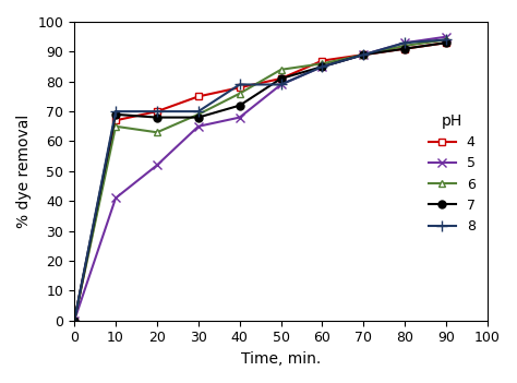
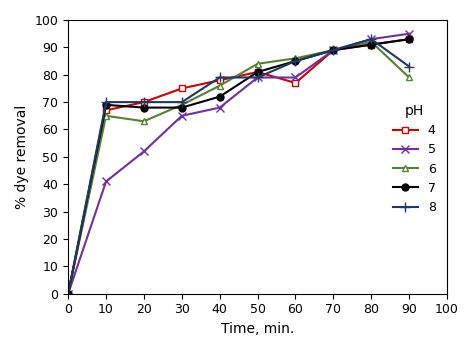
4/60: 87 -> 77
5/60: 85 -> 79
6/90: 94 -> 79
8/90: 94 -> 83
